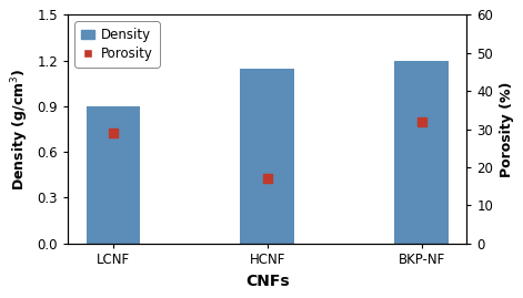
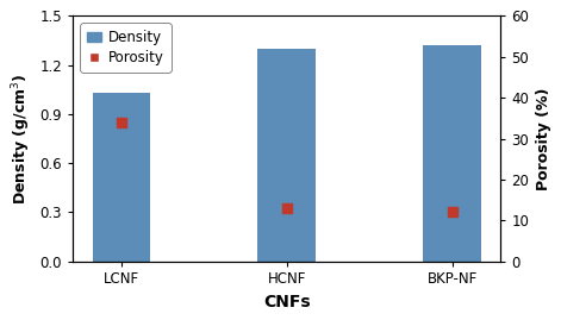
Density/LCNF: 0.90 -> 1.03
Porosity/LCNF: 29 -> 34
Density/HCNF: 1.15 -> 1.30
Porosity/HCNF: 17 -> 13
Density/BKP-NF: 1.20 -> 1.32
Porosity/BKP-NF: 32 -> 12
